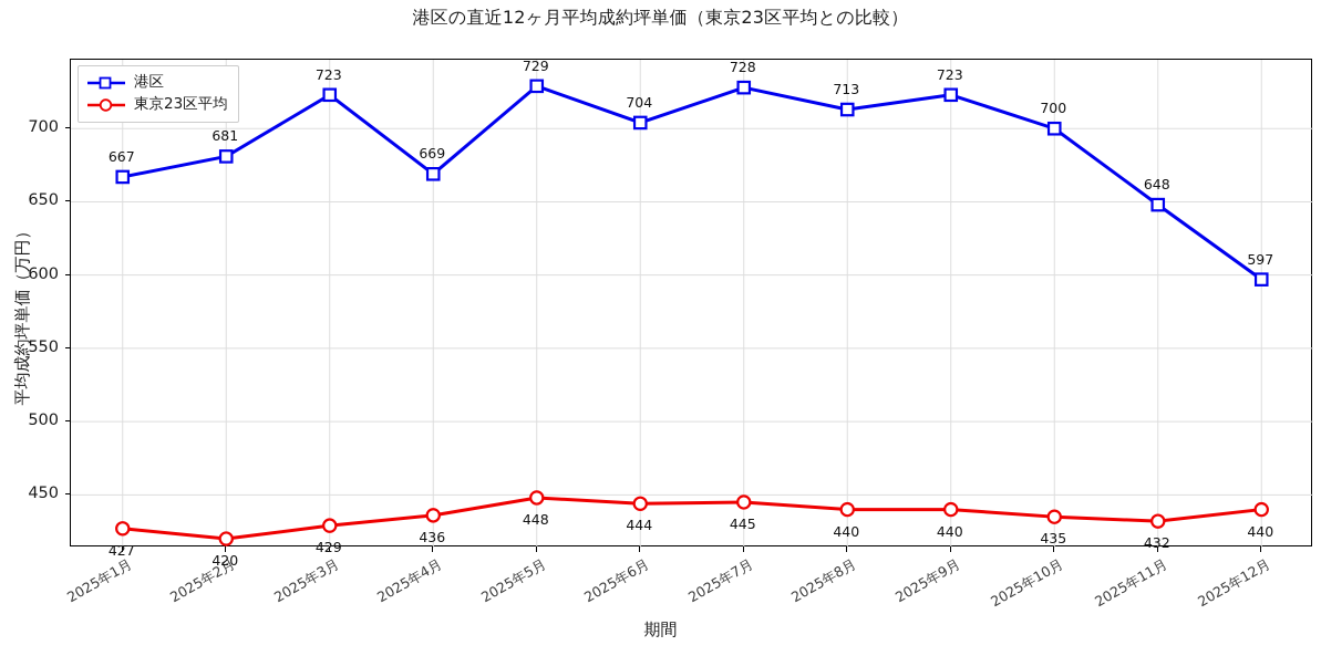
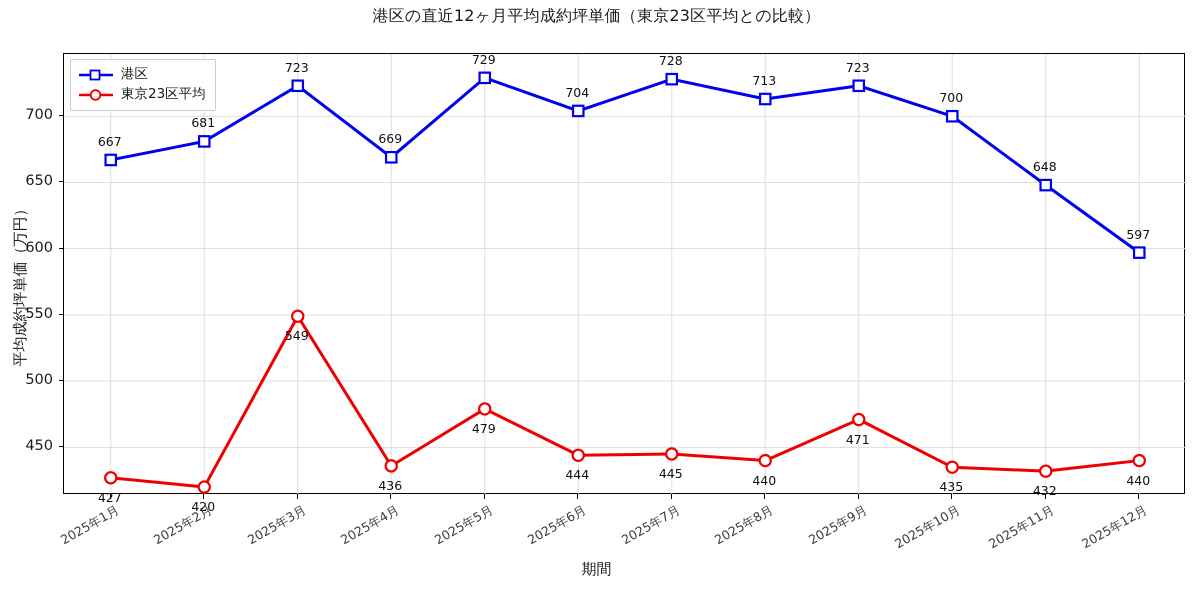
東京23区平均/2025年3月: 429 -> 549
東京23区平均/2025年5月: 448 -> 479
東京23区平均/2025年9月: 440 -> 471
